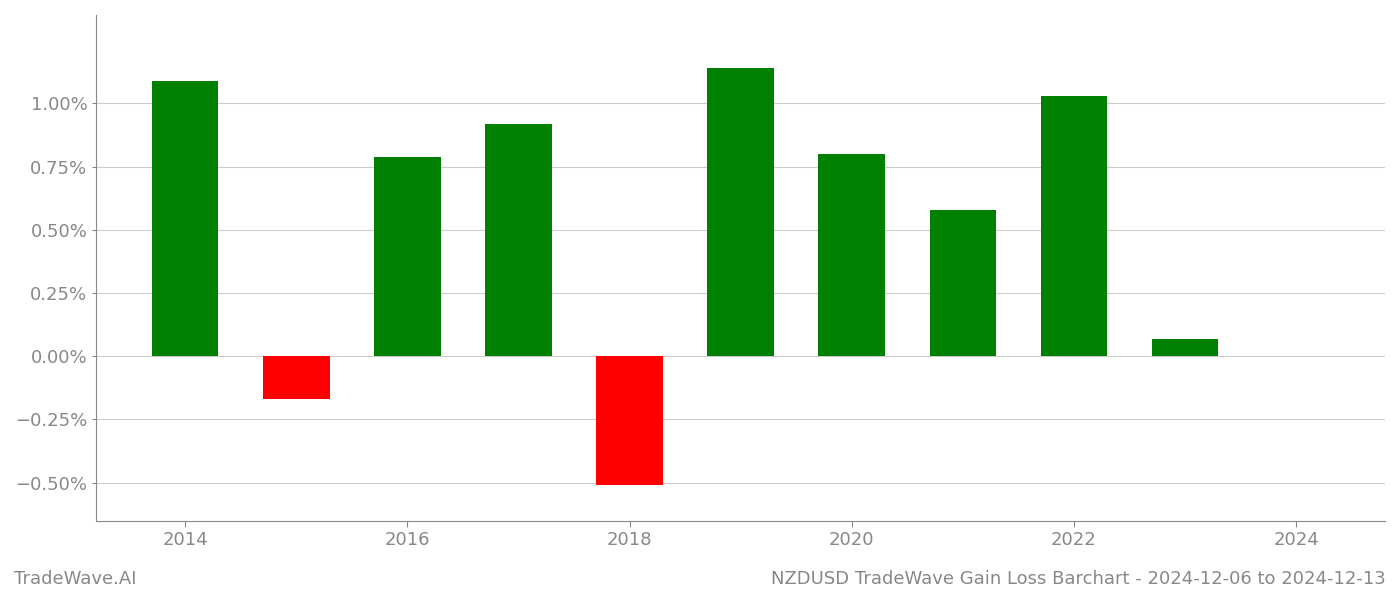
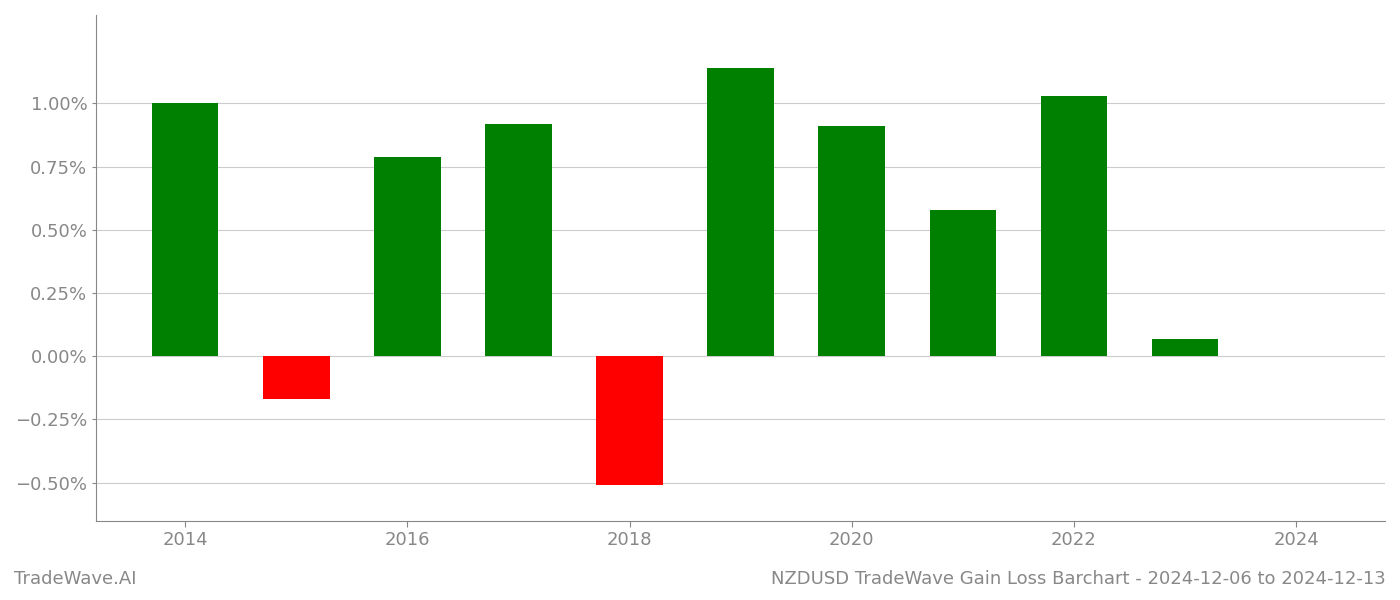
2014: 1.09% -> 1.00%
2020: 0.80% -> 0.91%
